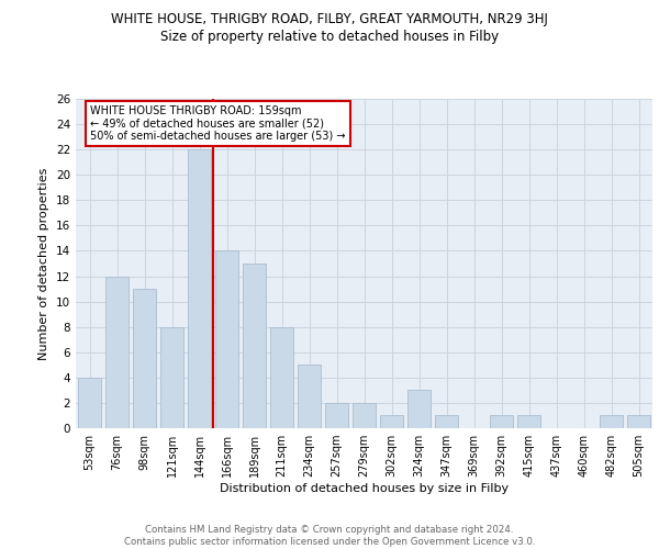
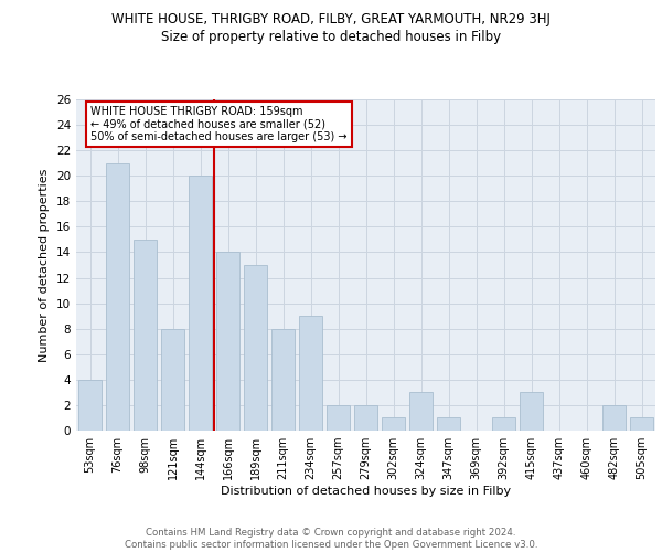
76sqm: 12 -> 21
98sqm: 11 -> 15
144sqm: 22 -> 20
234sqm: 5 -> 9
415sqm: 1 -> 3
482sqm: 1 -> 2
